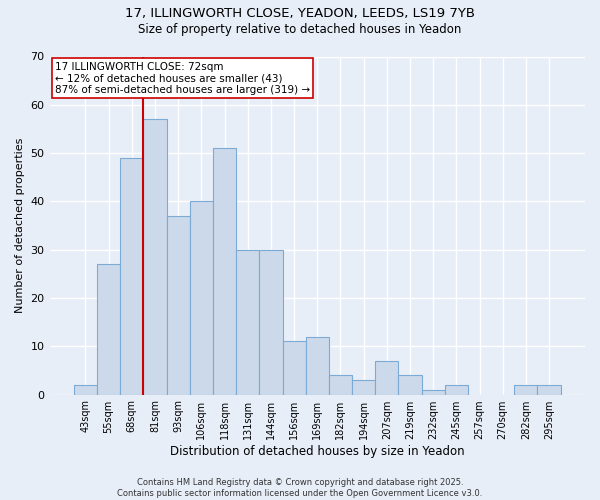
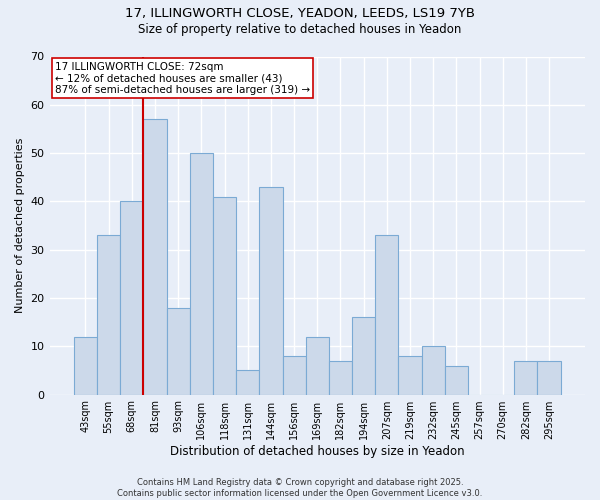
43sqm: 2 -> 12
55sqm: 27 -> 33
68sqm: 49 -> 40
93sqm: 37 -> 18
106sqm: 40 -> 50
118sqm: 51 -> 41
131sqm: 30 -> 5
144sqm: 30 -> 43
156sqm: 11 -> 8
182sqm: 4 -> 7
194sqm: 3 -> 16
207sqm: 7 -> 33
219sqm: 4 -> 8
232sqm: 1 -> 10
245sqm: 2 -> 6
282sqm: 2 -> 7
295sqm: 2 -> 7
